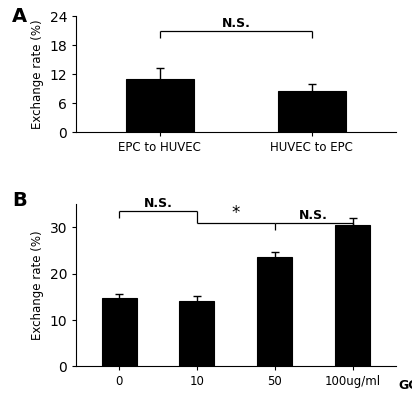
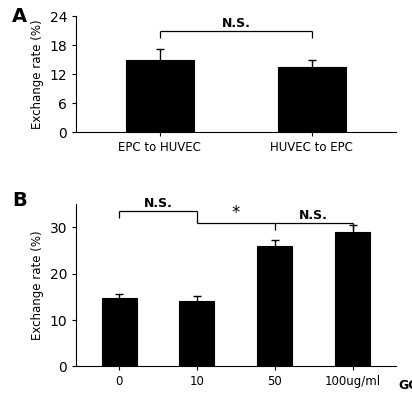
EPC to HUVEC: 11.0 -> 15.0
HUVEC to EPC: 8.5 -> 13.5
50: 23.5 -> 26.0
100ug/ml: 30.5 -> 29.0
